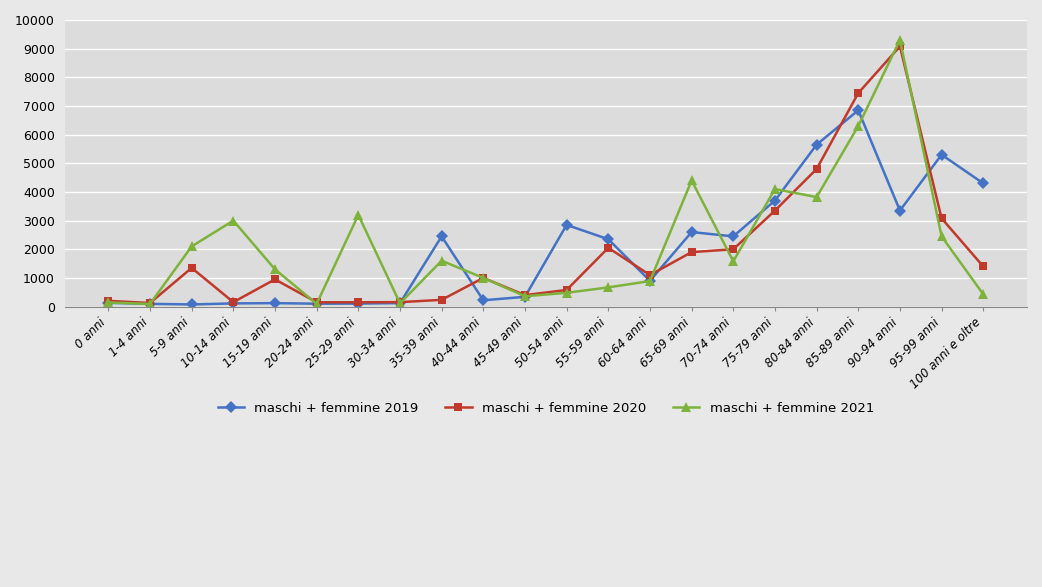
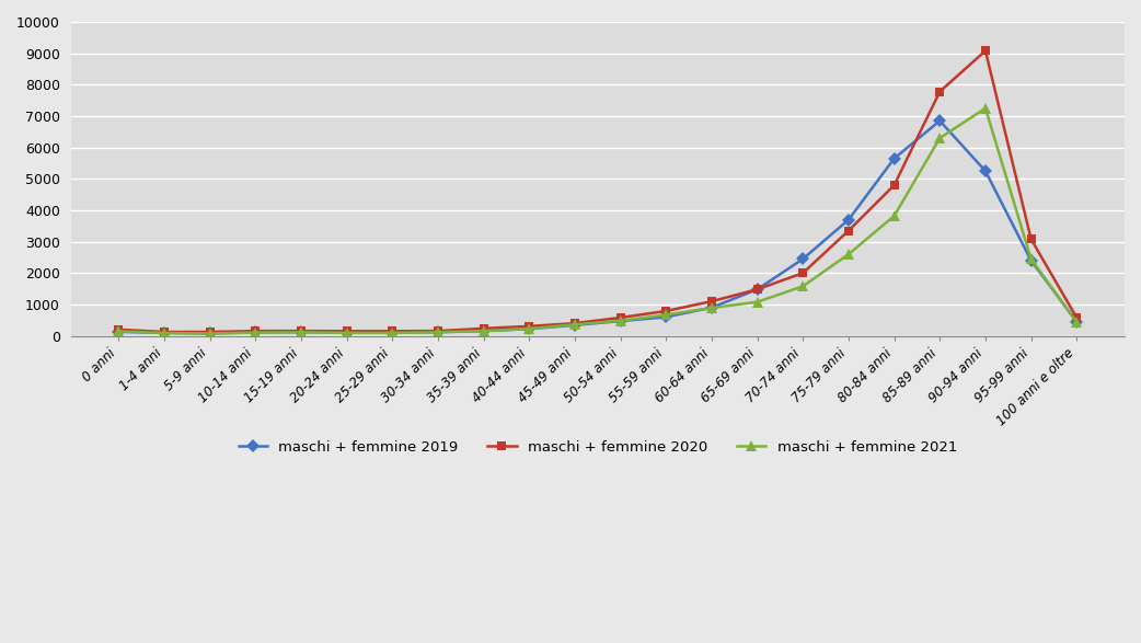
maschi + femmine 2020/5-9 anni: 1350 -> 120
maschi + femmine 2021/5-9 anni: 2100 -> 80
maschi + femmine 2021/10-14 anni: 3000 -> 100
maschi + femmine 2020/15-19 anni: 950 -> 160
maschi + femmine 2021/15-19 anni: 1300 -> 120
maschi + femmine 2021/25-29 anni: 3200 -> 100
maschi + femmine 2019/35-39 anni: 2450 -> 160
maschi + femmine 2021/35-39 anni: 1600 -> 160
maschi + femmine 2020/40-44 anni: 1000 -> 300
maschi + femmine 2021/40-44 anni: 1000 -> 220
maschi + femmine 2019/50-54 anni: 2850 -> 470
maschi + femmine 2019/55-59 anni: 2350 -> 600
maschi + femmine 2020/55-59 anni: 2050 -> 790
maschi + femmine 2019/65-69 anni: 2600 -> 1480
maschi + femmine 2020/65-69 anni: 1900 -> 1480
maschi + femmine 2021/65-69 anni: 4400 -> 1080
maschi + femmine 2021/75-79 anni: 4100 -> 2600
maschi + femmine 2020/85-89 anni: 7450 -> 7780
maschi + femmine 2019/90-94 anni: 3350 -> 5250
maschi + femmine 2021/90-94 anni: 9300 -> 7250
maschi + femmine 2019/95-99 anni: 5300 -> 2400
maschi + femmine 2019/100 anni e oltre: 4300 -> 450
maschi + femmine 2020/100 anni e oltre: 1400 -> 580
